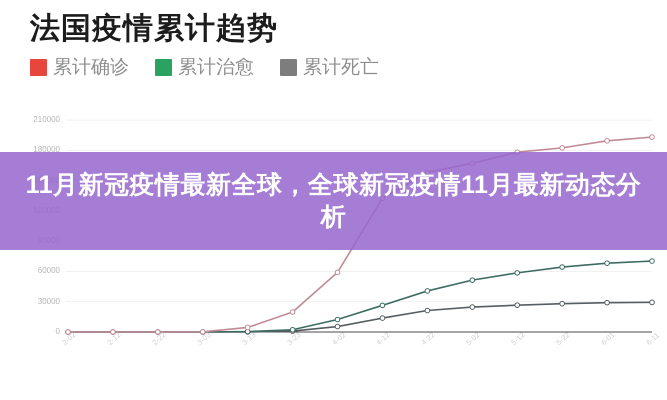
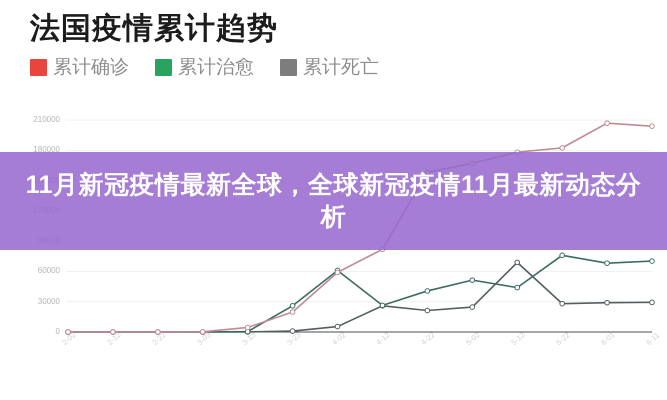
累计治愈/3-23: 2000 -> 26000
累计治愈/4-02: 12000 -> 61000
累计确诊/4-12: 133000 -> 82000
累计死亡/4-12: 14000 -> 26000
累计治愈/5-12: 59000 -> 44000
累计死亡/5-12: 27000 -> 69000
累计治愈/5-22: 64000 -> 76000
累计确诊/6-01: 190000 -> 207000
累计确诊/6-11: 193000 -> 204000
